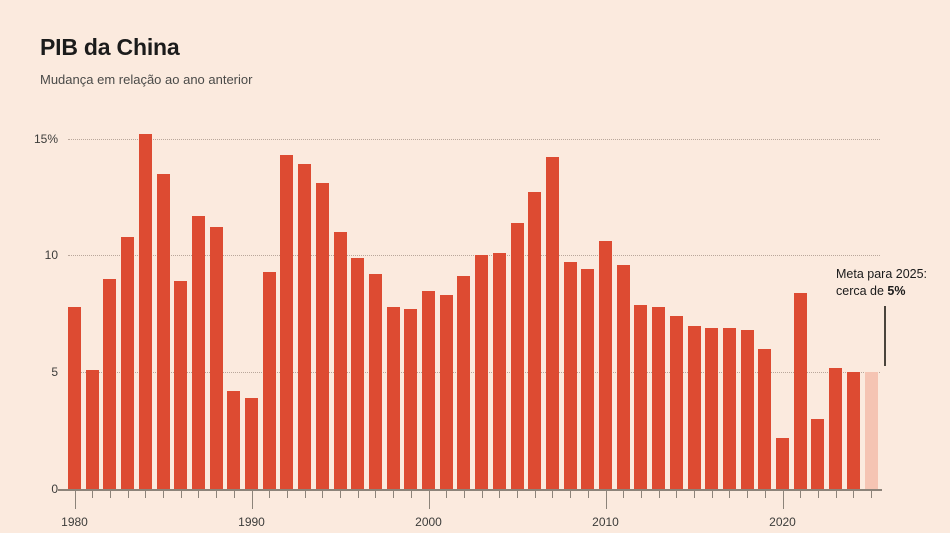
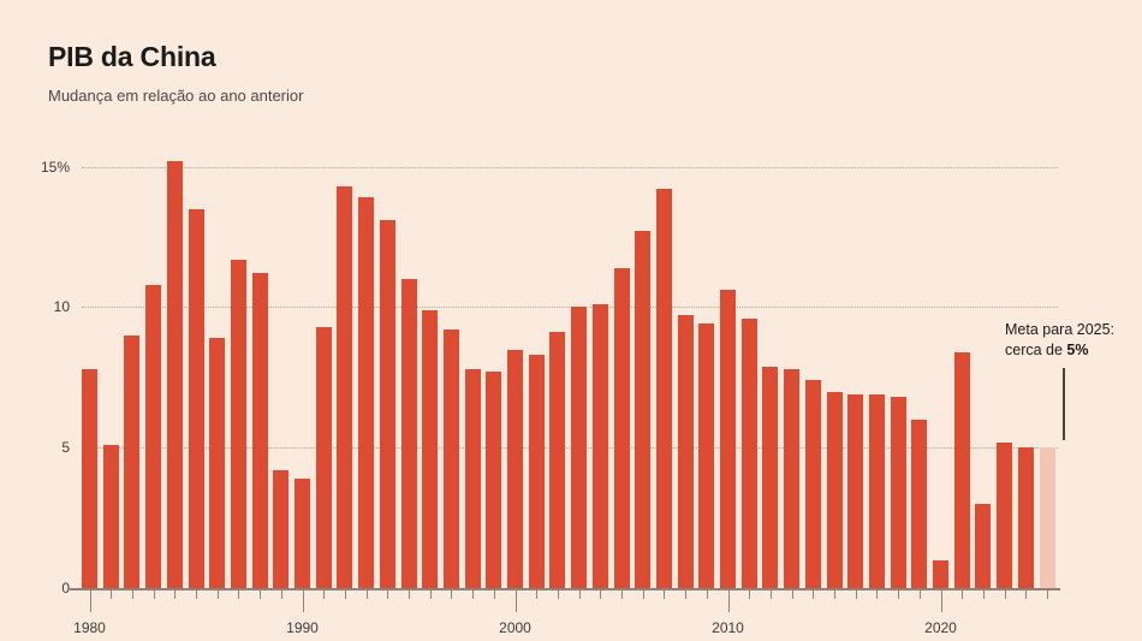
2020: 2.2% -> 1.0%
